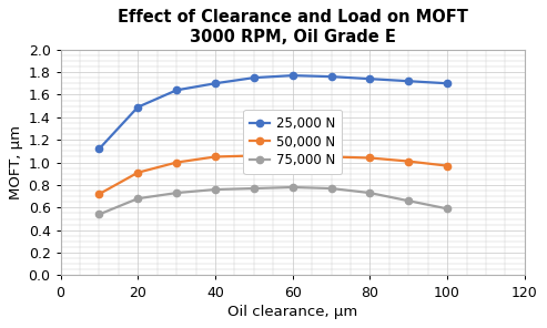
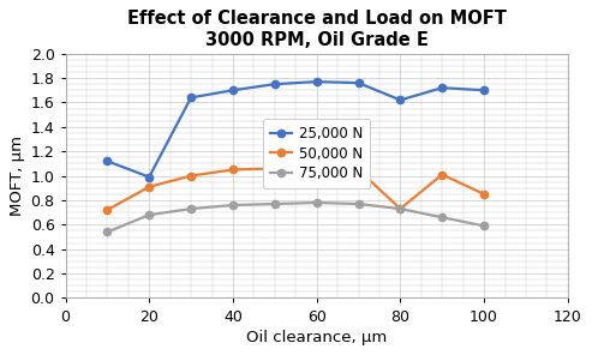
25,000 N/20: 1.49 -> 0.99
25,000 N/80: 1.74 -> 1.62
50,000 N/80: 1.04 -> 0.73
50,000 N/100: 0.97 -> 0.85
